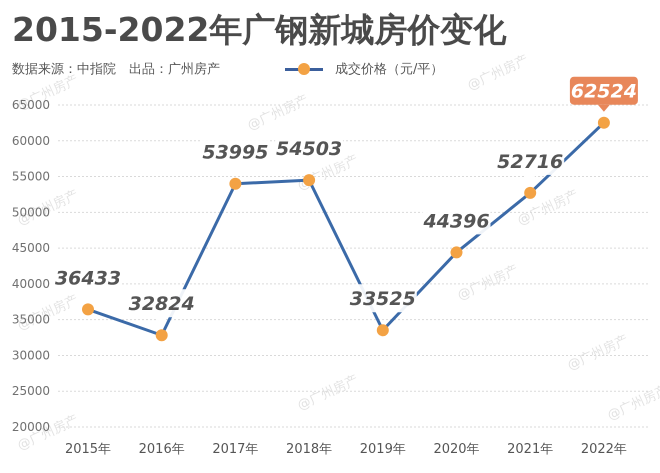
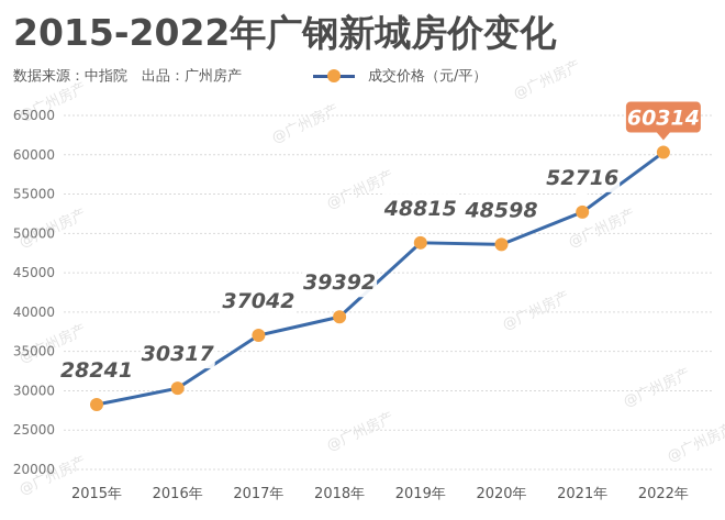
2015年: 36433 -> 28241
2016年: 32824 -> 30317
2017年: 53995 -> 37042
2018年: 54503 -> 39392
2019年: 33525 -> 48815
2020年: 44396 -> 48598
2022年: 62524 -> 60314
